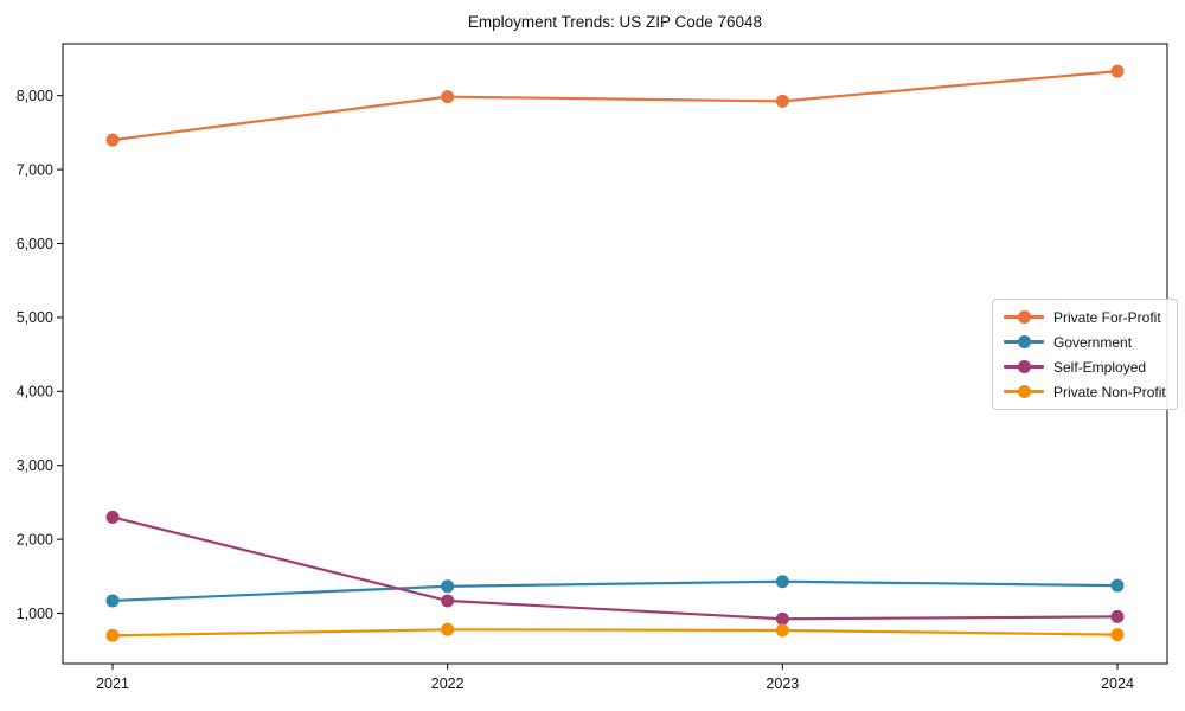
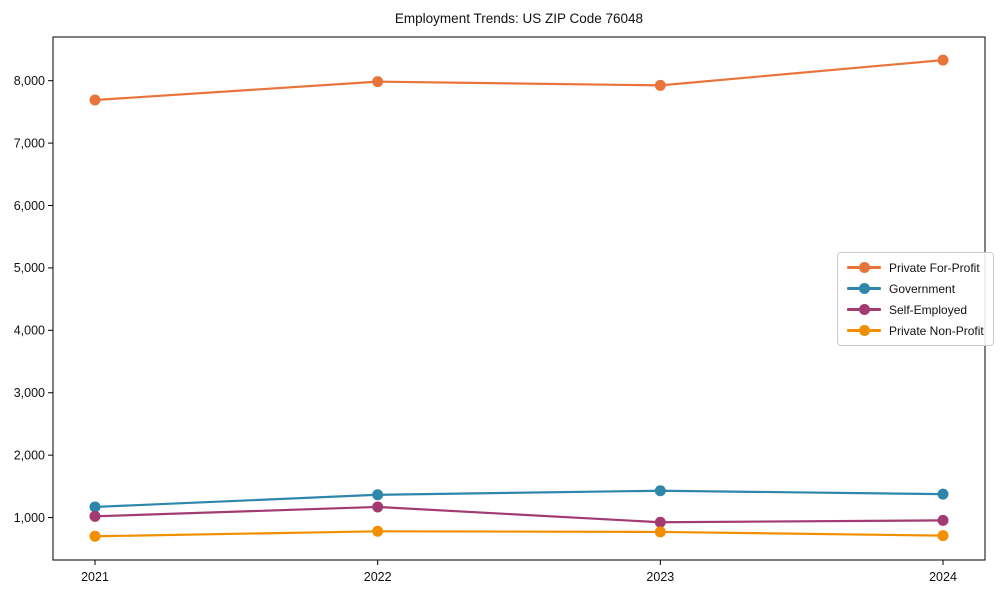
Private For-Profit/2021: 7400 -> 7700
Self-Employed/2021: 2300 -> 1000
